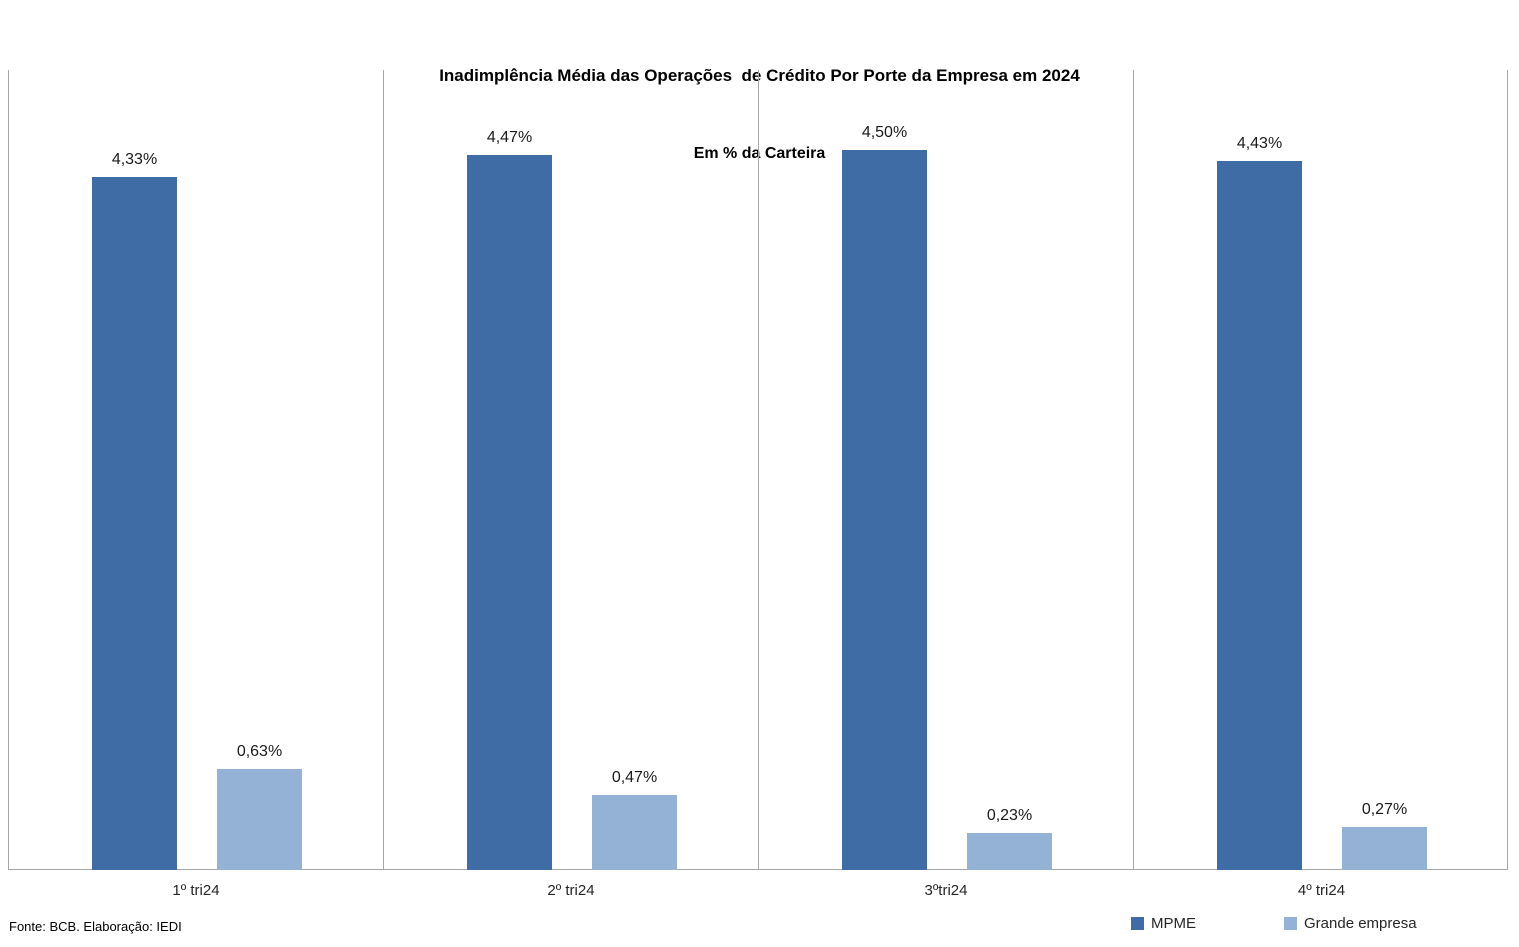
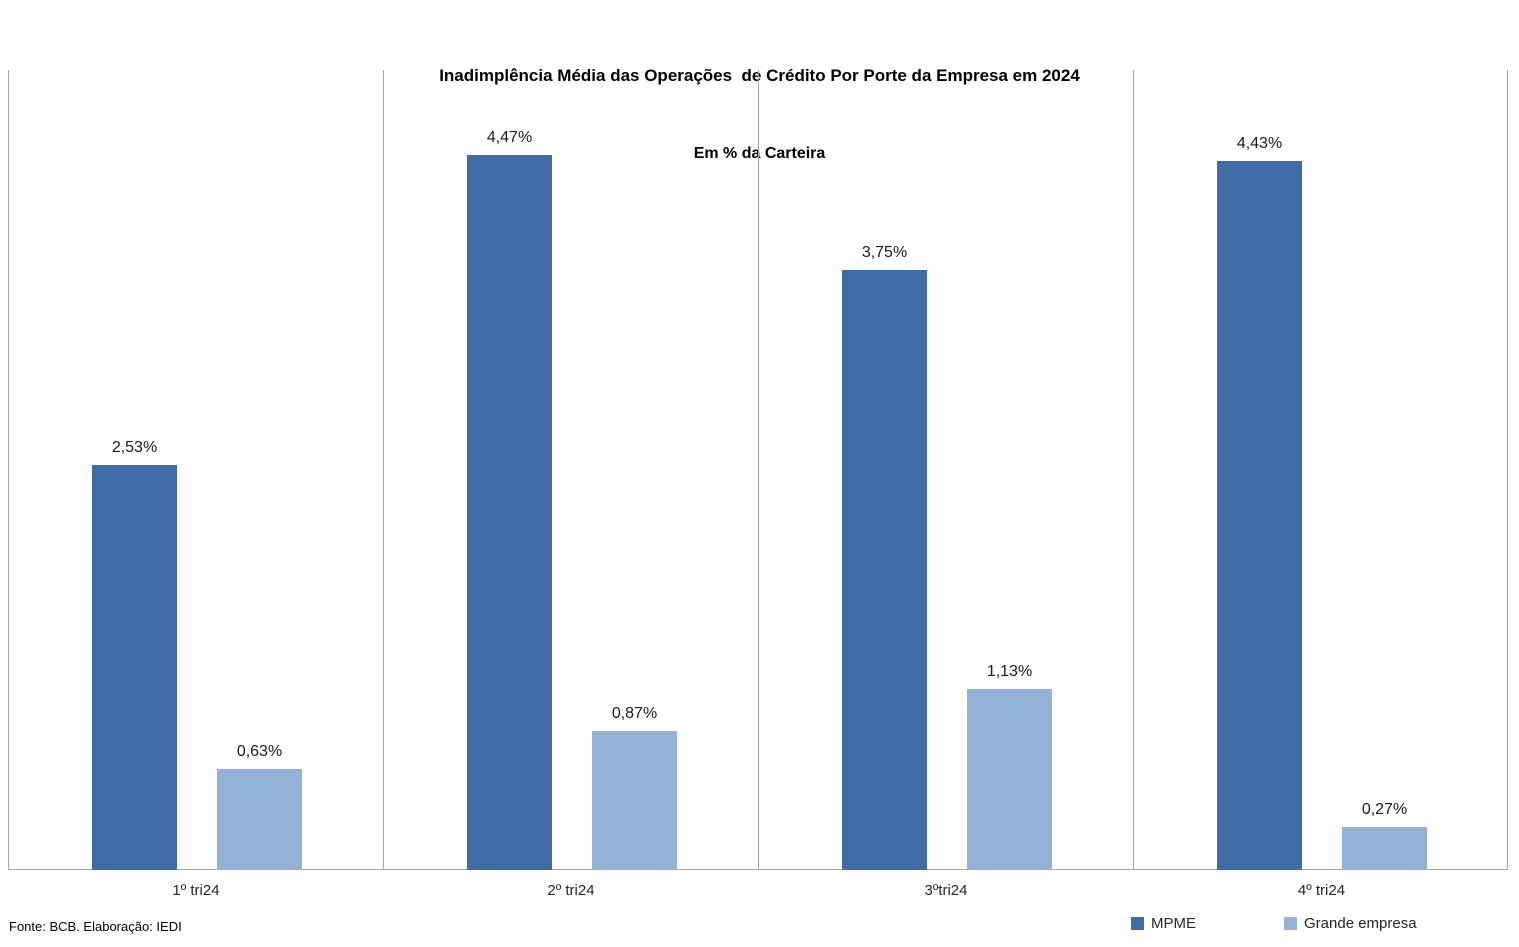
MPME/1º tri24: 4,33% -> 2,53%
Grande empresa/2º tri24: 0,47% -> 0,87%
MPME/3ºtri24: 4,50% -> 3,75%
Grande empresa/3ºtri24: 0,23% -> 1,13%
